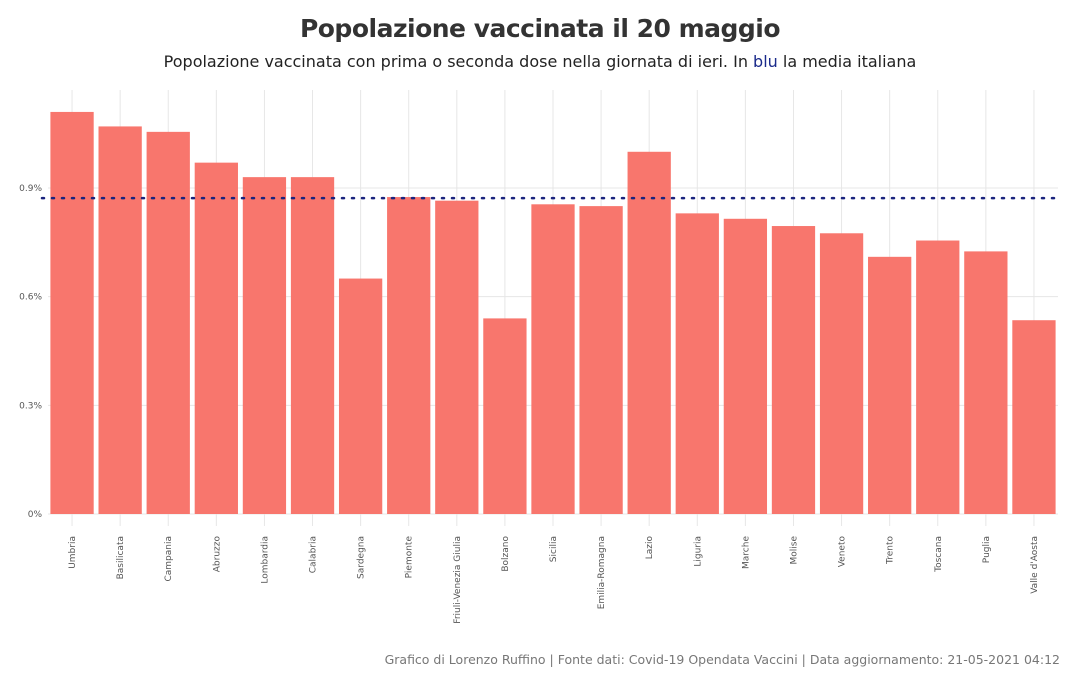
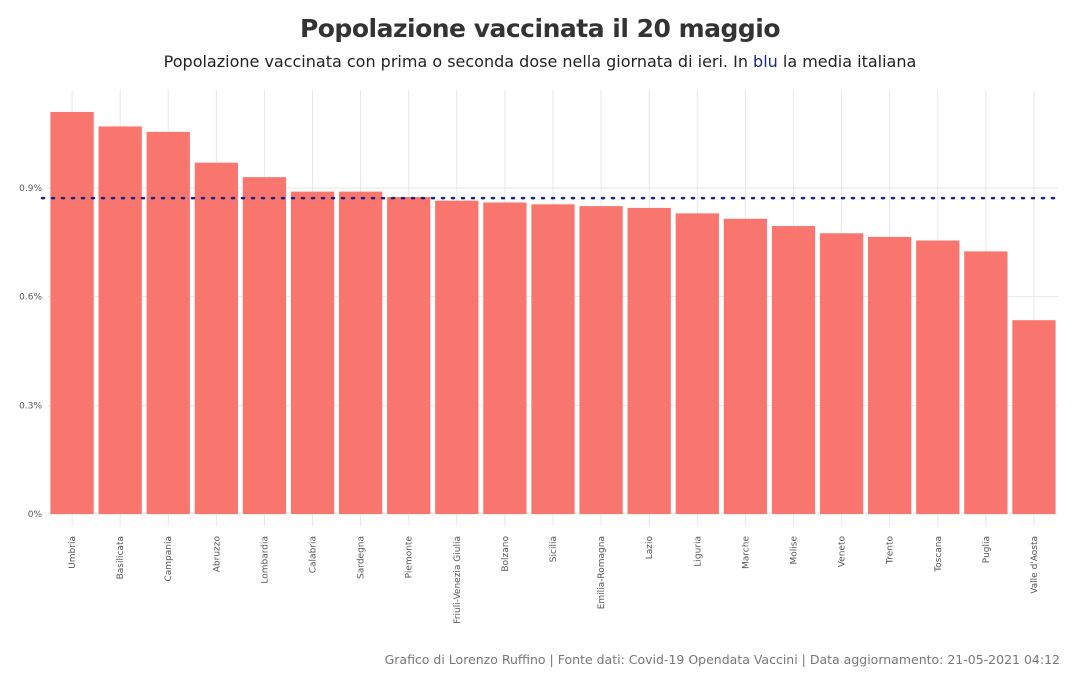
Calabria: 0.93% -> 0.89%
Sardegna: 0.65% -> 0.89%
Bolzano: 0.54% -> 0.86%
Lazio: 1.00% -> 0.84%
Trento: 0.71% -> 0.77%
